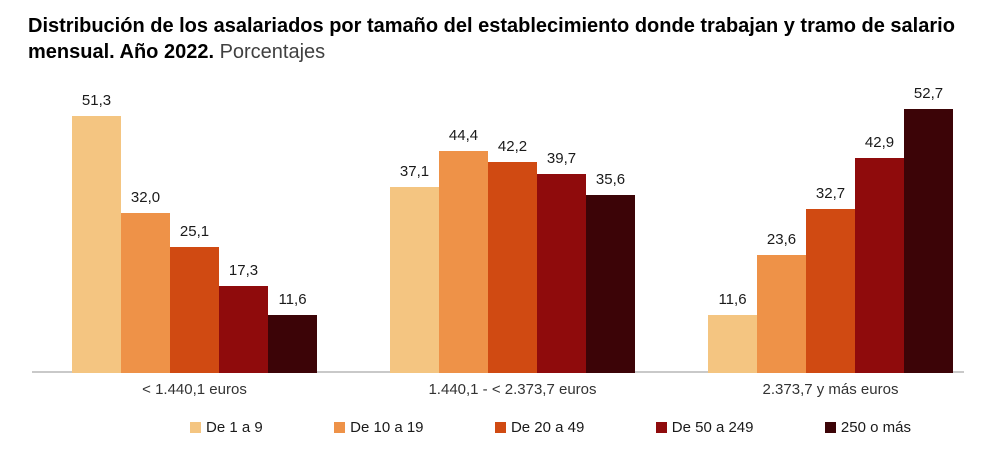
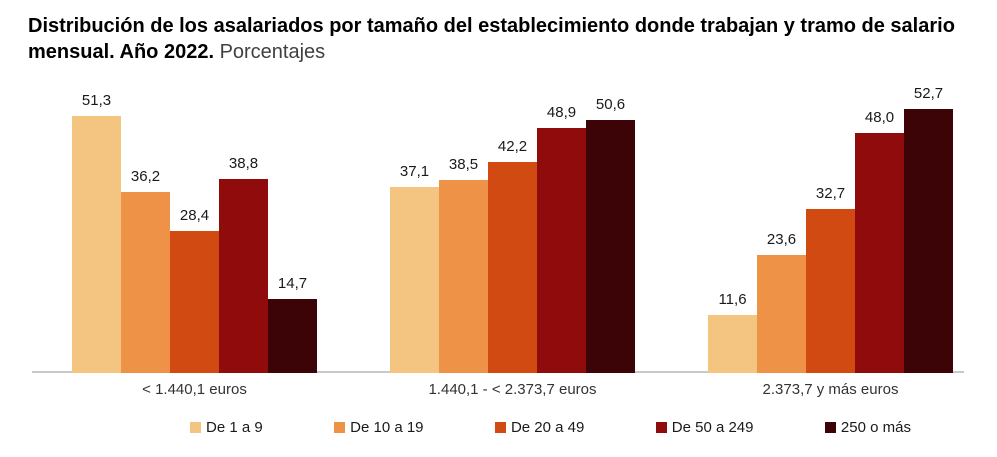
De 10 a 19/< 1.440,1 euros: 32,0 -> 36,2
De 20 a 49/< 1.440,1 euros: 25,1 -> 28,4
De 50 a 249/< 1.440,1 euros: 17,3 -> 38,8
250 o más/< 1.440,1 euros: 11,6 -> 14,7
De 10 a 19/1.440,1 - < 2.373,7 euros: 44,4 -> 38,5
De 50 a 249/1.440,1 - < 2.373,7 euros: 39,7 -> 48,9
250 o más/1.440,1 - < 2.373,7 euros: 35,6 -> 50,6
De 50 a 249/2.373,7 y más euros: 42,9 -> 48,0
